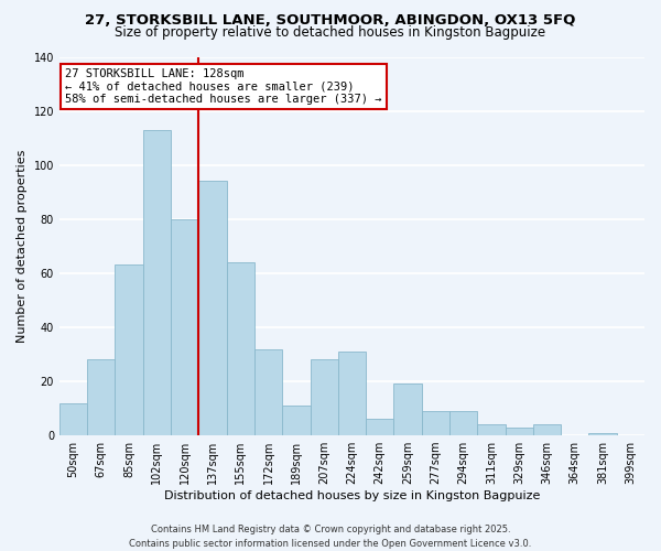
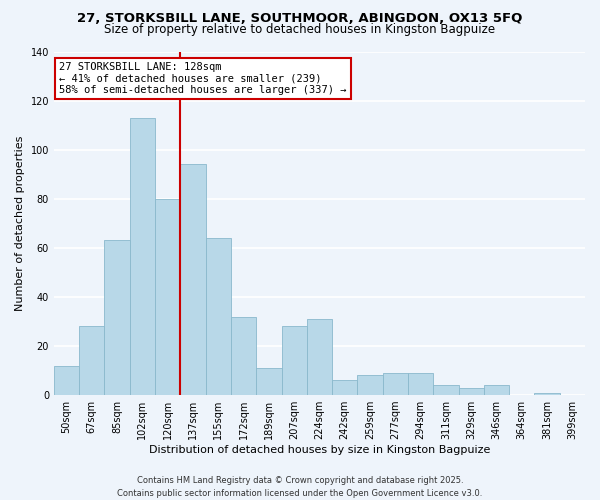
259sqm: 19 -> 8
